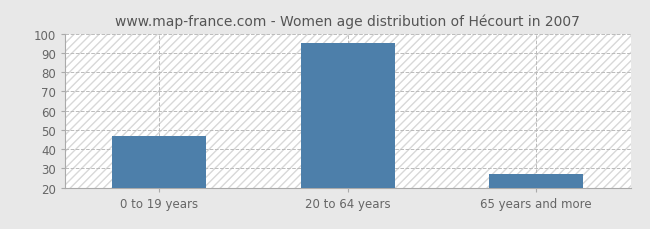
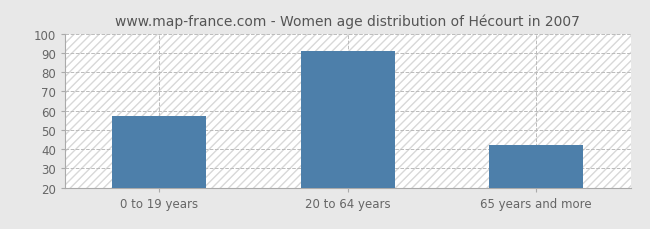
0 to 19 years: 47 -> 57
20 to 64 years: 95 -> 91
65 years and more: 27 -> 42
